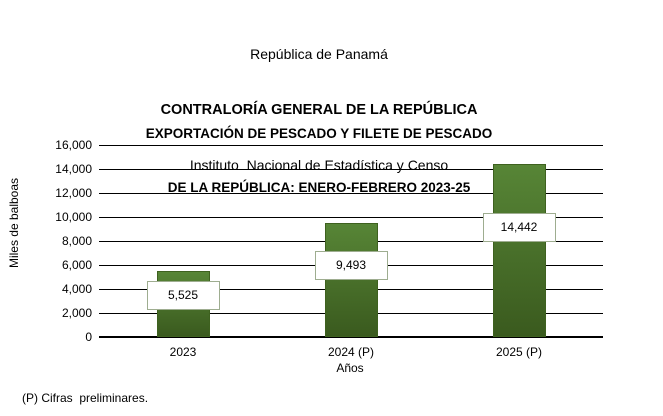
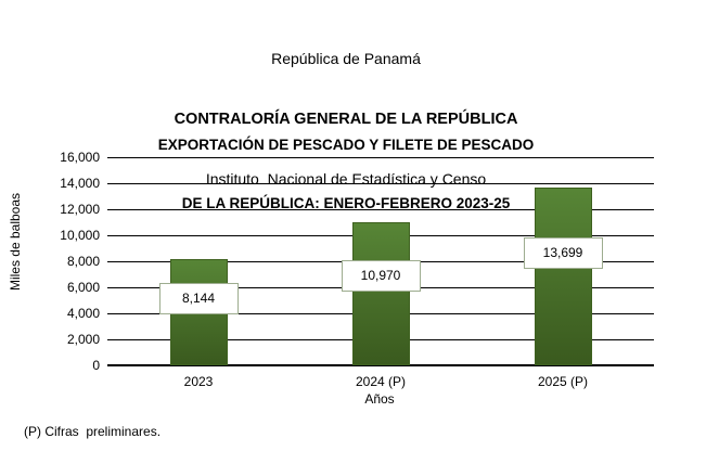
2023: 5,525 -> 8,144
2024 (P): 9,493 -> 10,970
2025 (P): 14,442 -> 13,699
